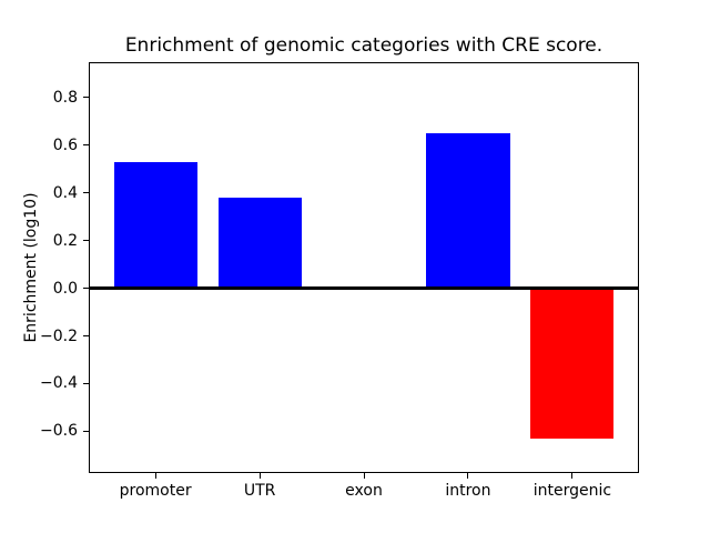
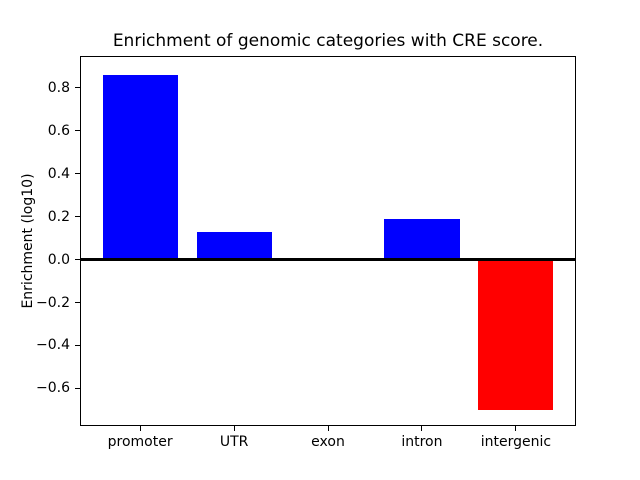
promoter: 0.53 -> 0.86
UTR: 0.38 -> 0.13
intron: 0.65 -> 0.19
intergenic: -0.63 -> -0.70
